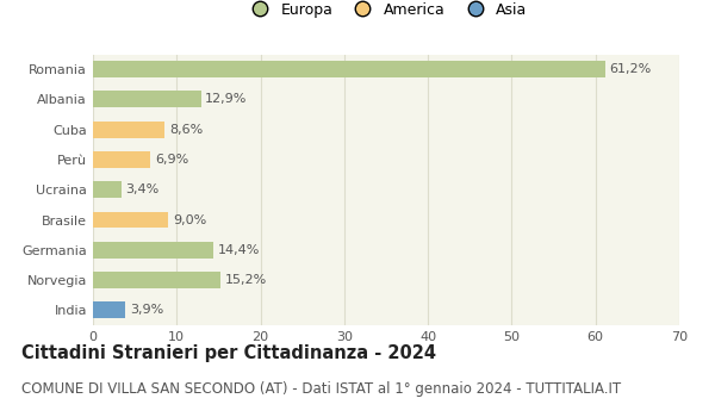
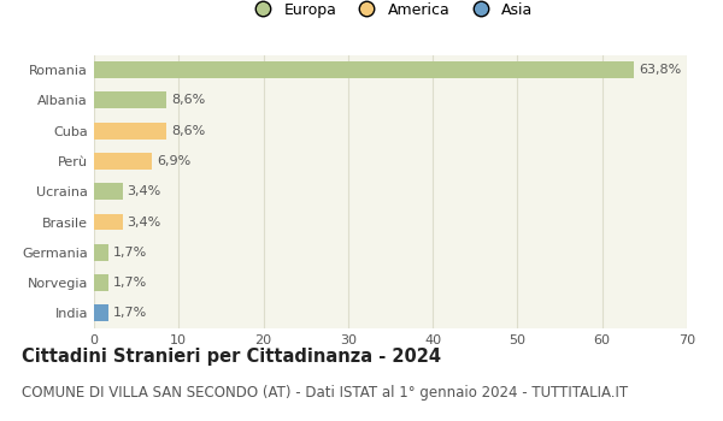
Romania: 61,2% -> 63,8%
Albania: 12,9% -> 8,6%
Brasile: 9,0% -> 3,4%
Germania: 14,4% -> 1,7%
Norvegia: 15,2% -> 1,7%
India: 3,9% -> 1,7%
